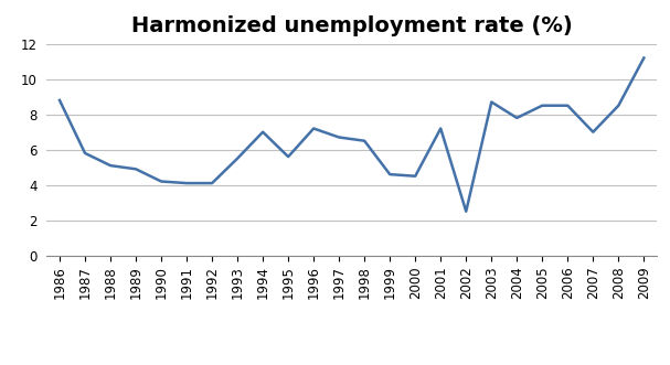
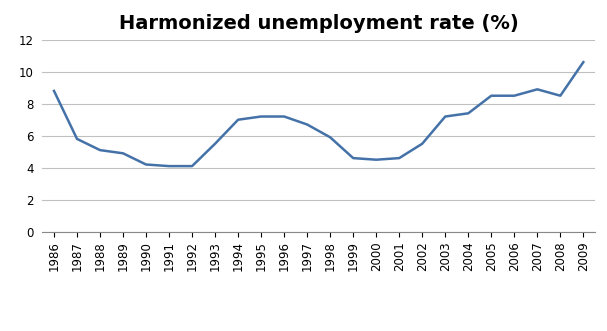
1995: 5.6 -> 7.2
1998: 6.5 -> 5.9
2001: 7.2 -> 4.6
2002: 2.5 -> 5.5
2003: 8.7 -> 7.2
2004: 7.8 -> 7.4
2007: 7.0 -> 8.9
2009: 11.2 -> 10.6
